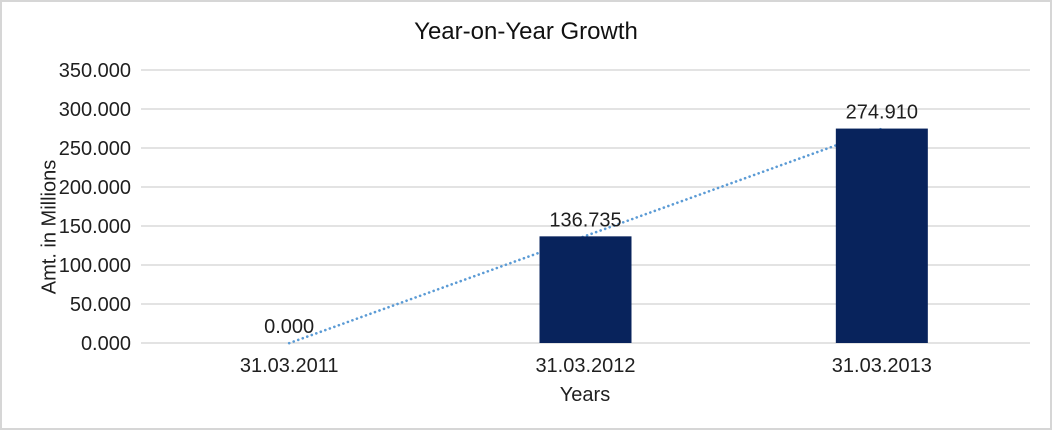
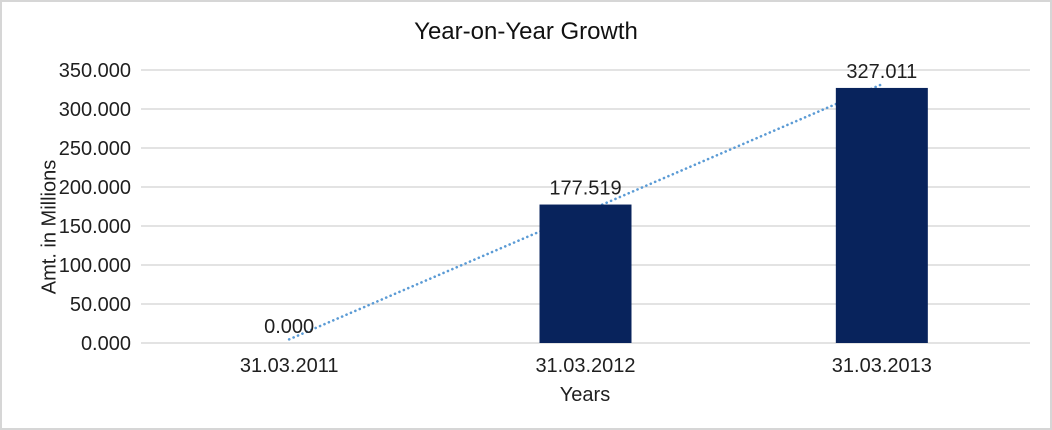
31.03.2012: 136.735 -> 177.519
31.03.2013: 274.910 -> 327.011
